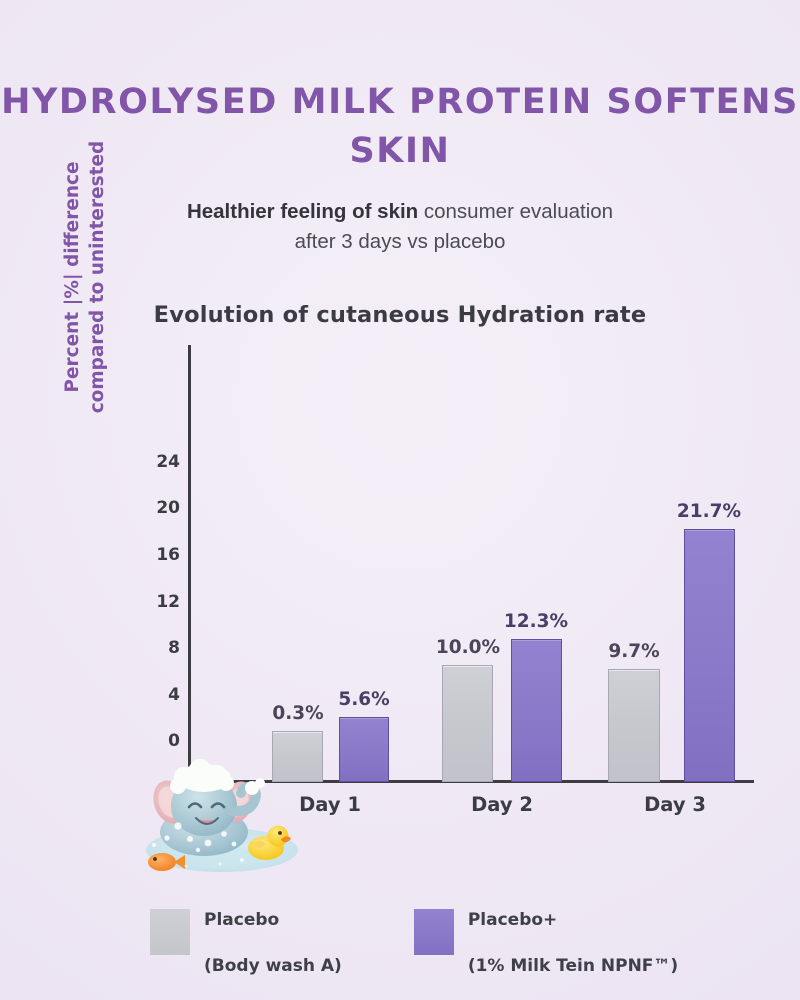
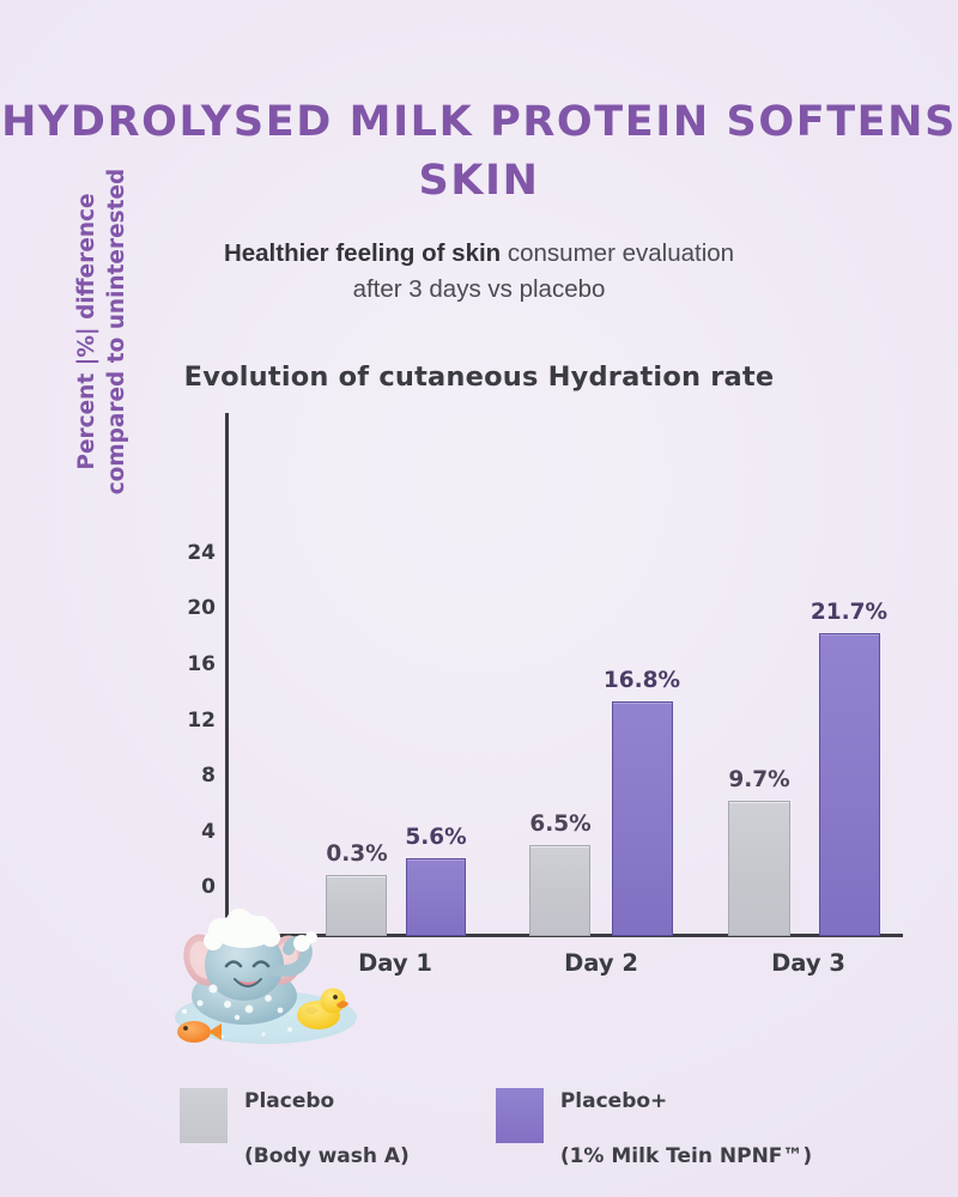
Placebo (Body wash A)/Day 2: 10.0% -> 6.5%
Placebo+ (1% Milk Tein NPNF™)/Day 2: 12.3% -> 16.8%
